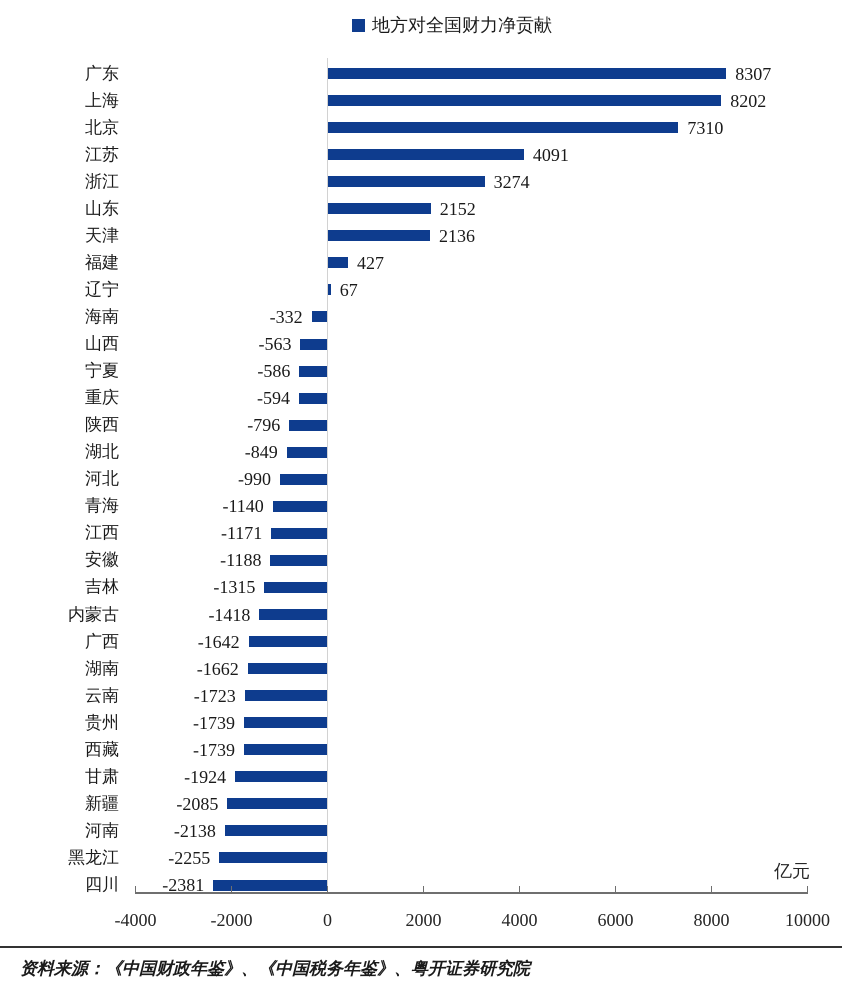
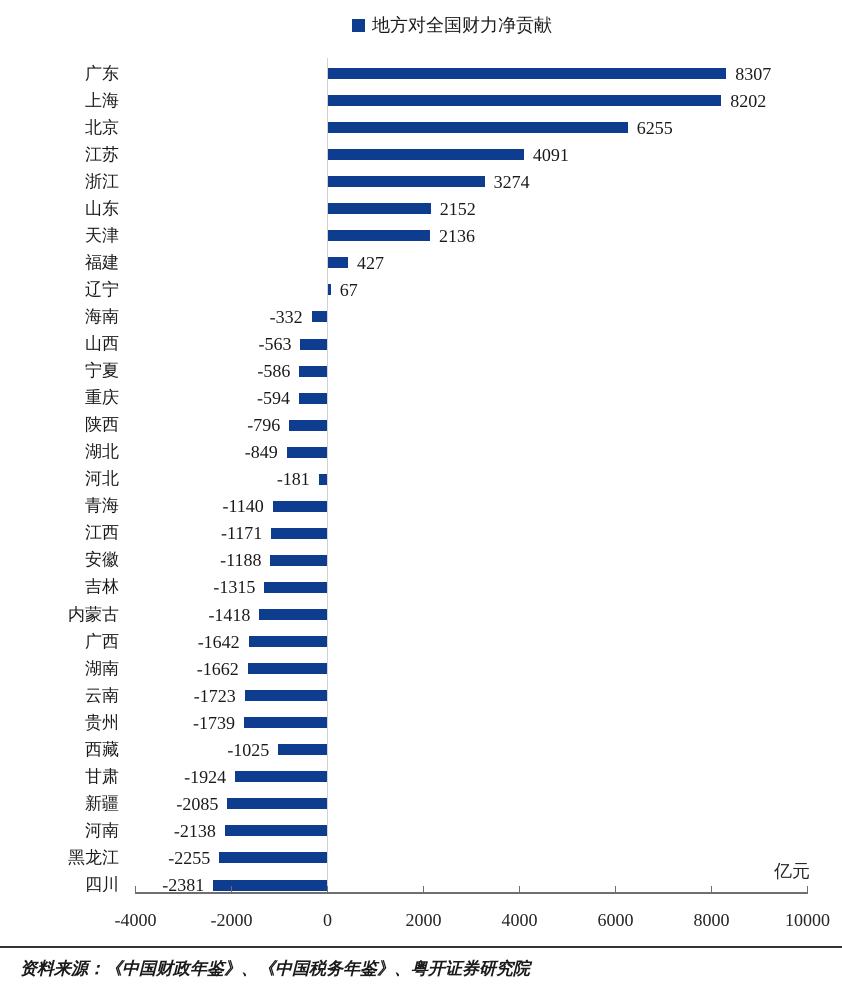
北京: 7310 -> 6255
河北: -990 -> -181
西藏: -1739 -> -1025
